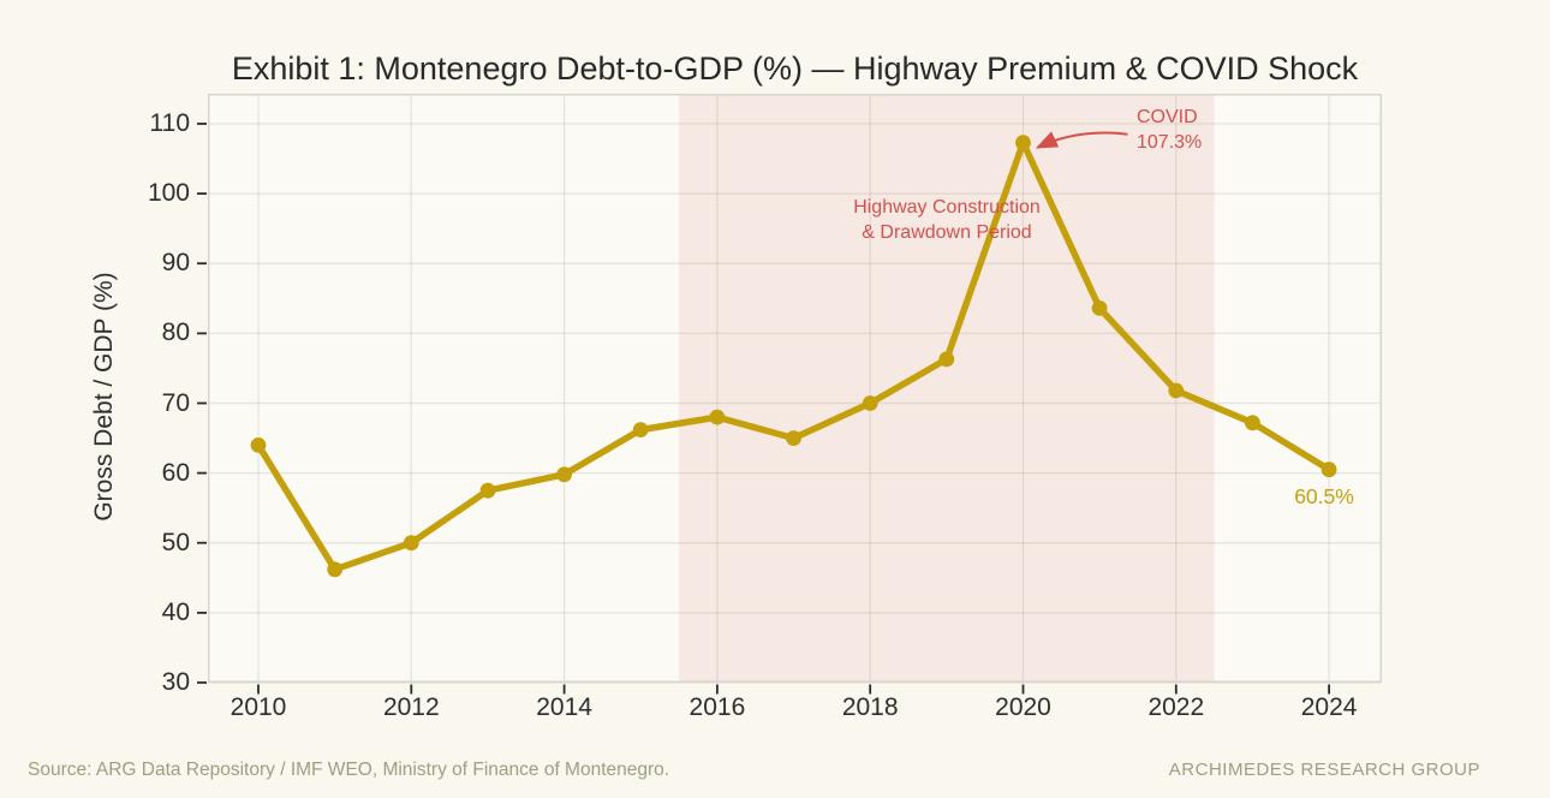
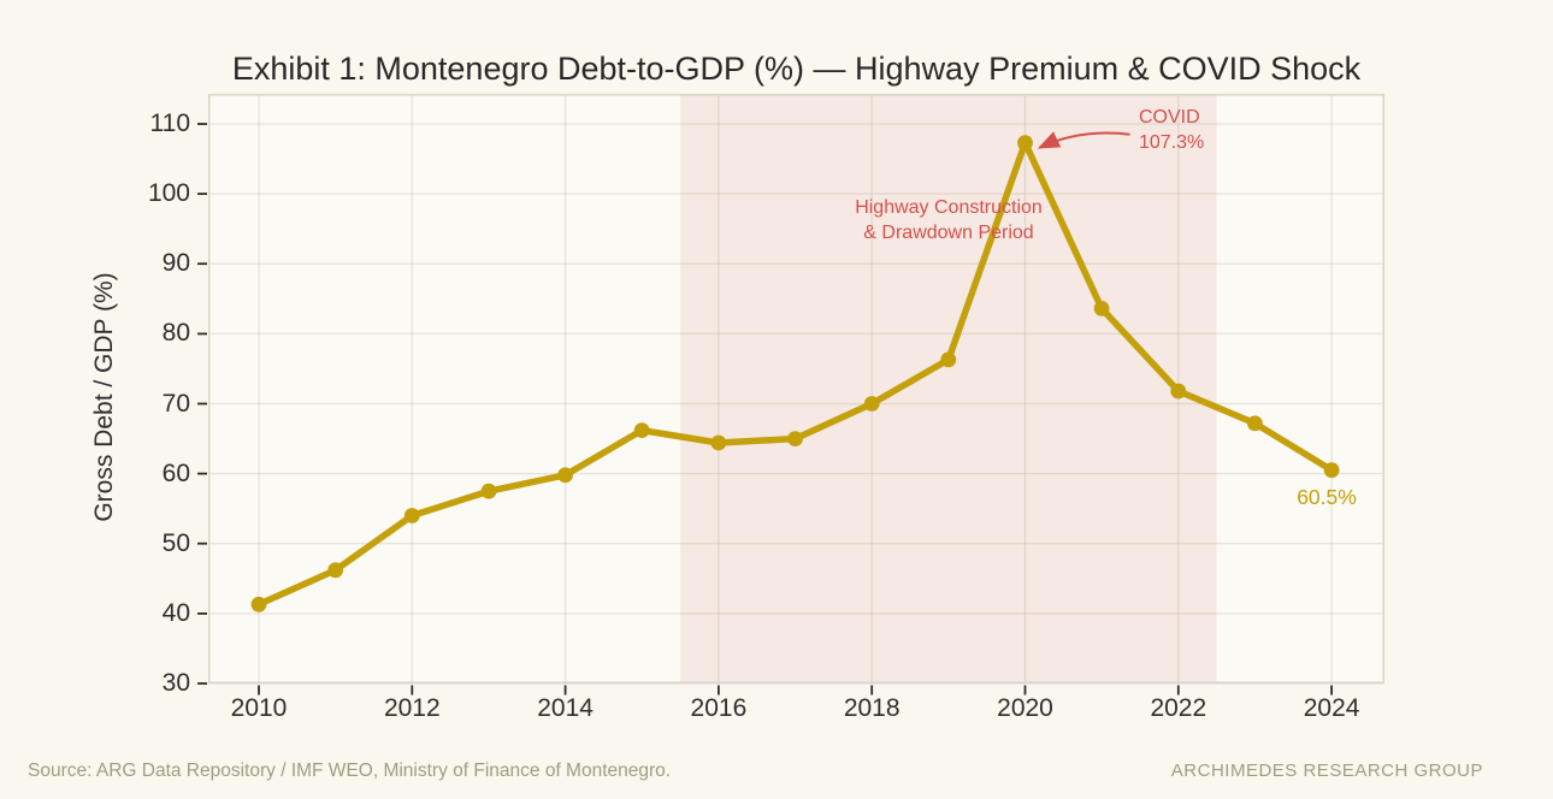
2010: 64 -> 41
2012: 50 -> 54
2016: 68 -> 64
